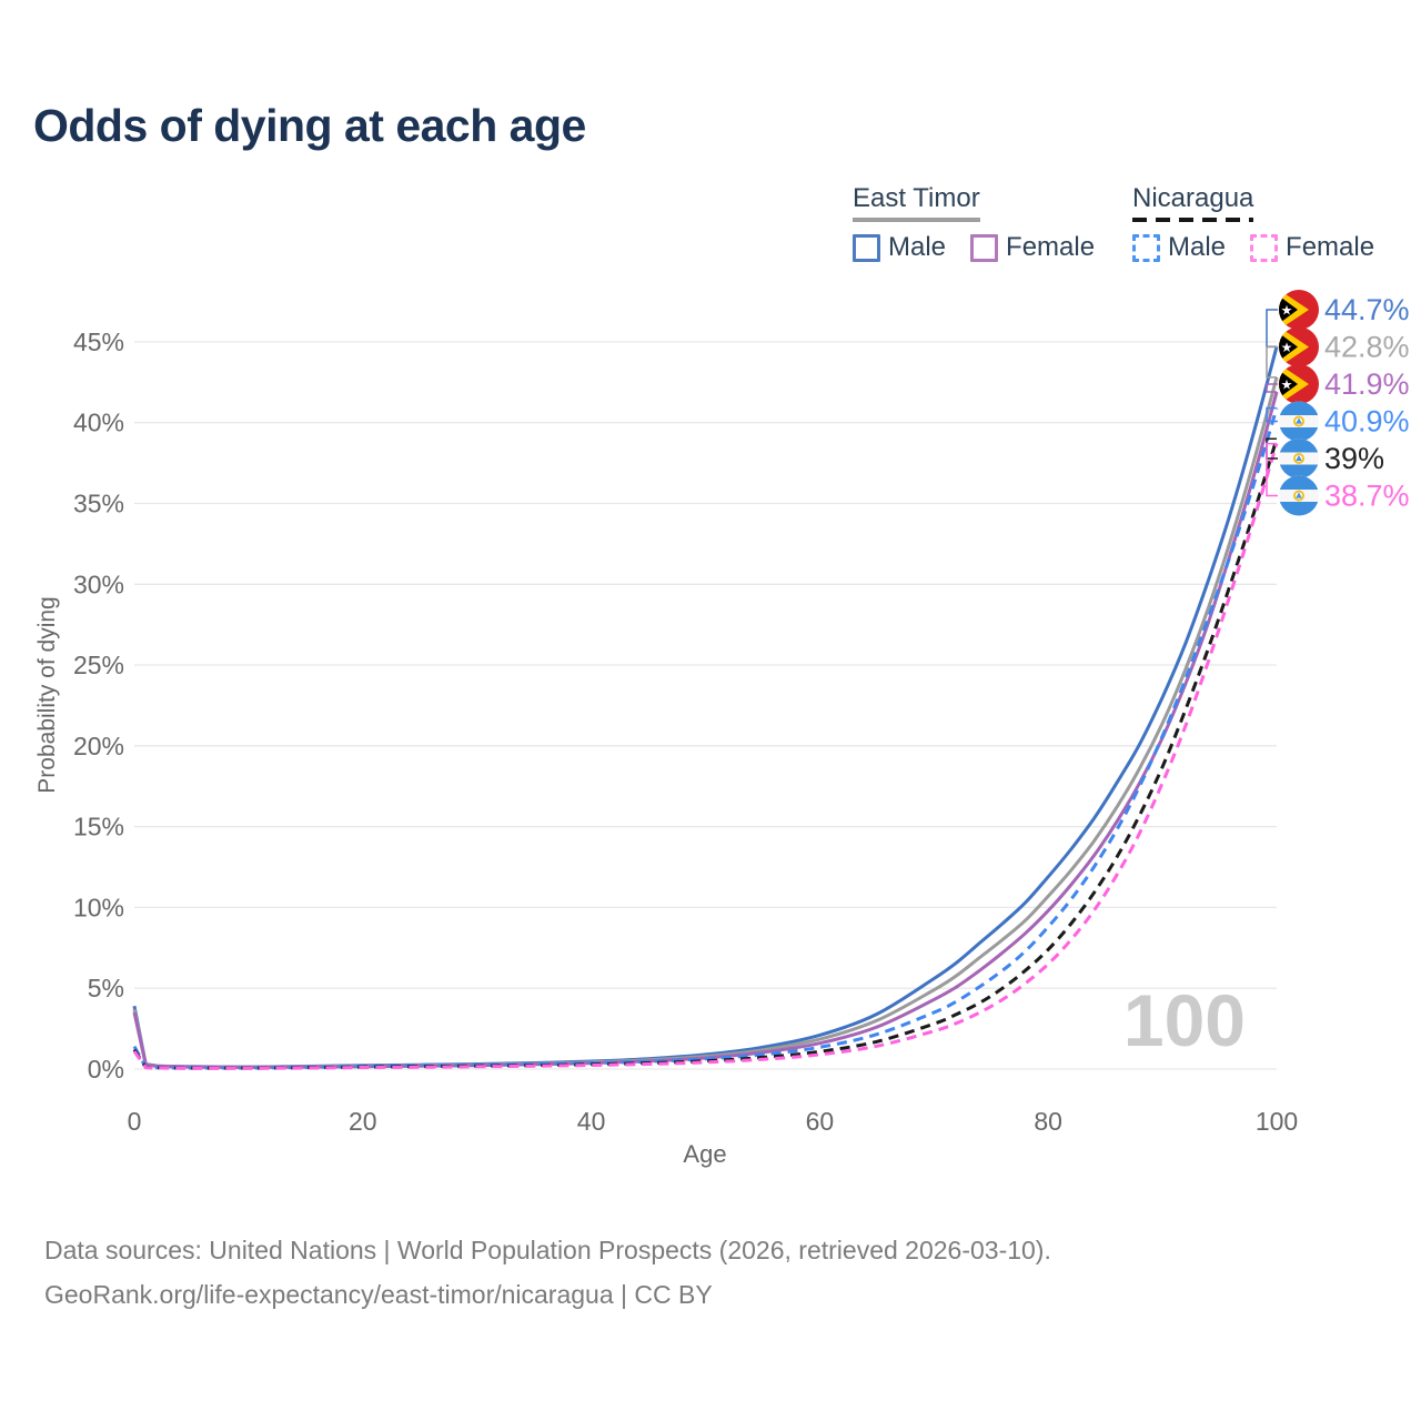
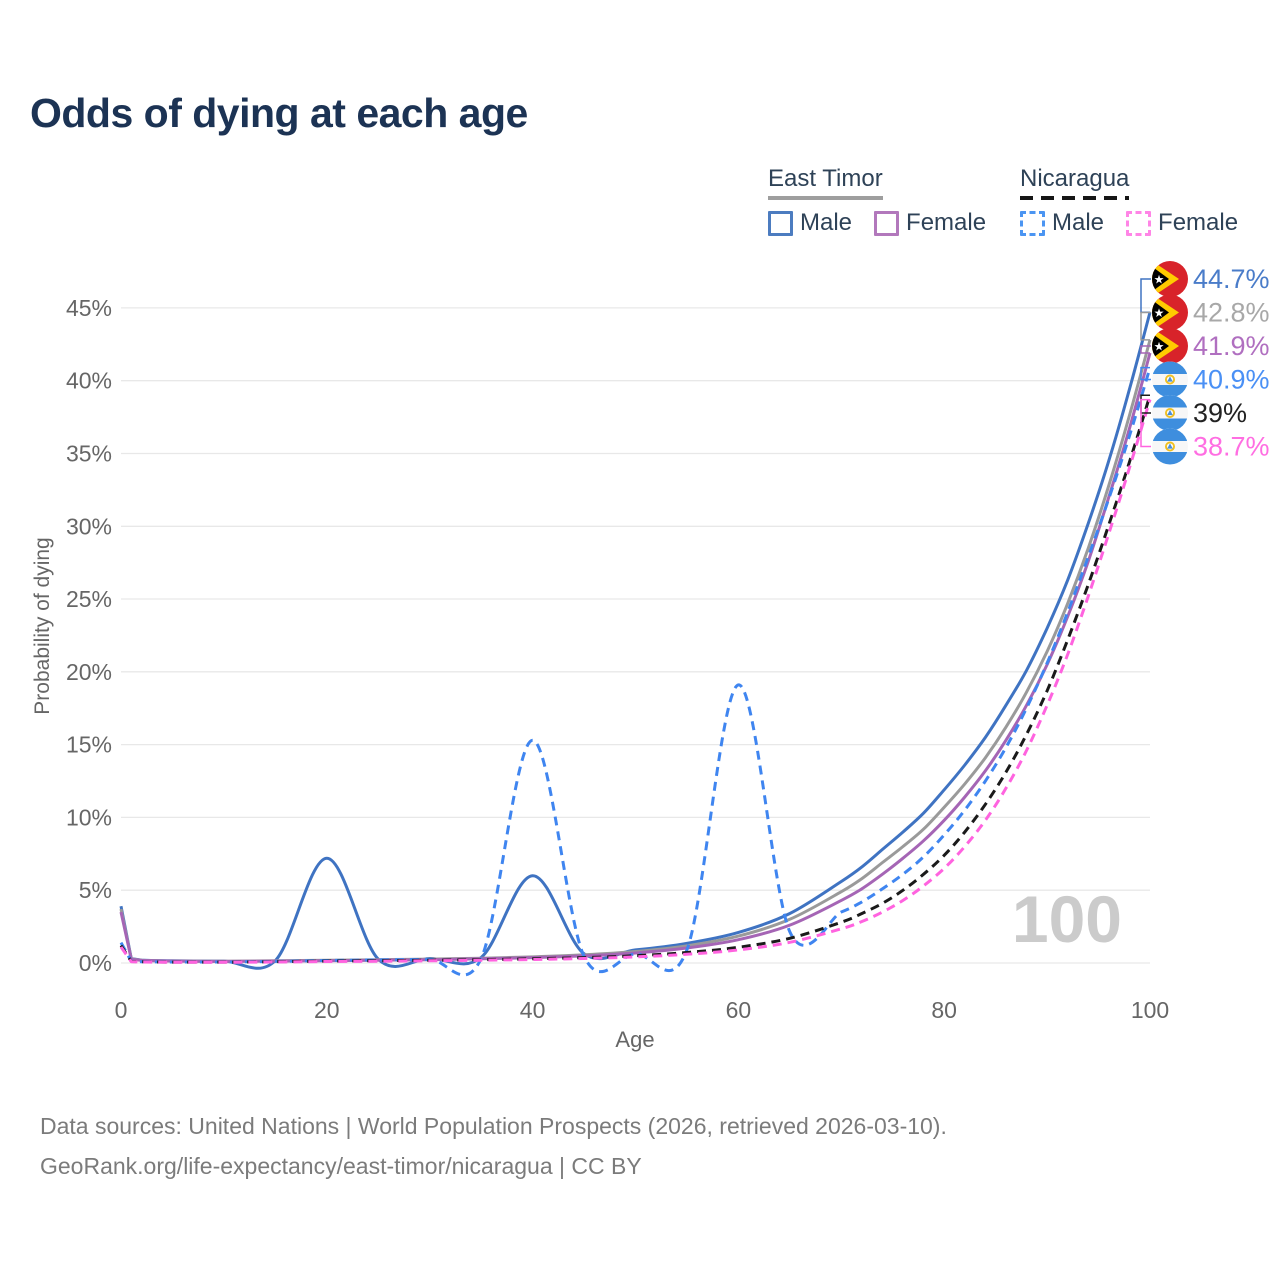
East Timor Male/20: 0.2% -> 7.2%
East Timor Male/40: 0.5% -> 6.0%
Nicaragua Male/40: 0.4% -> 15.3%
Nicaragua Male/60: 1.4% -> 19.1%
